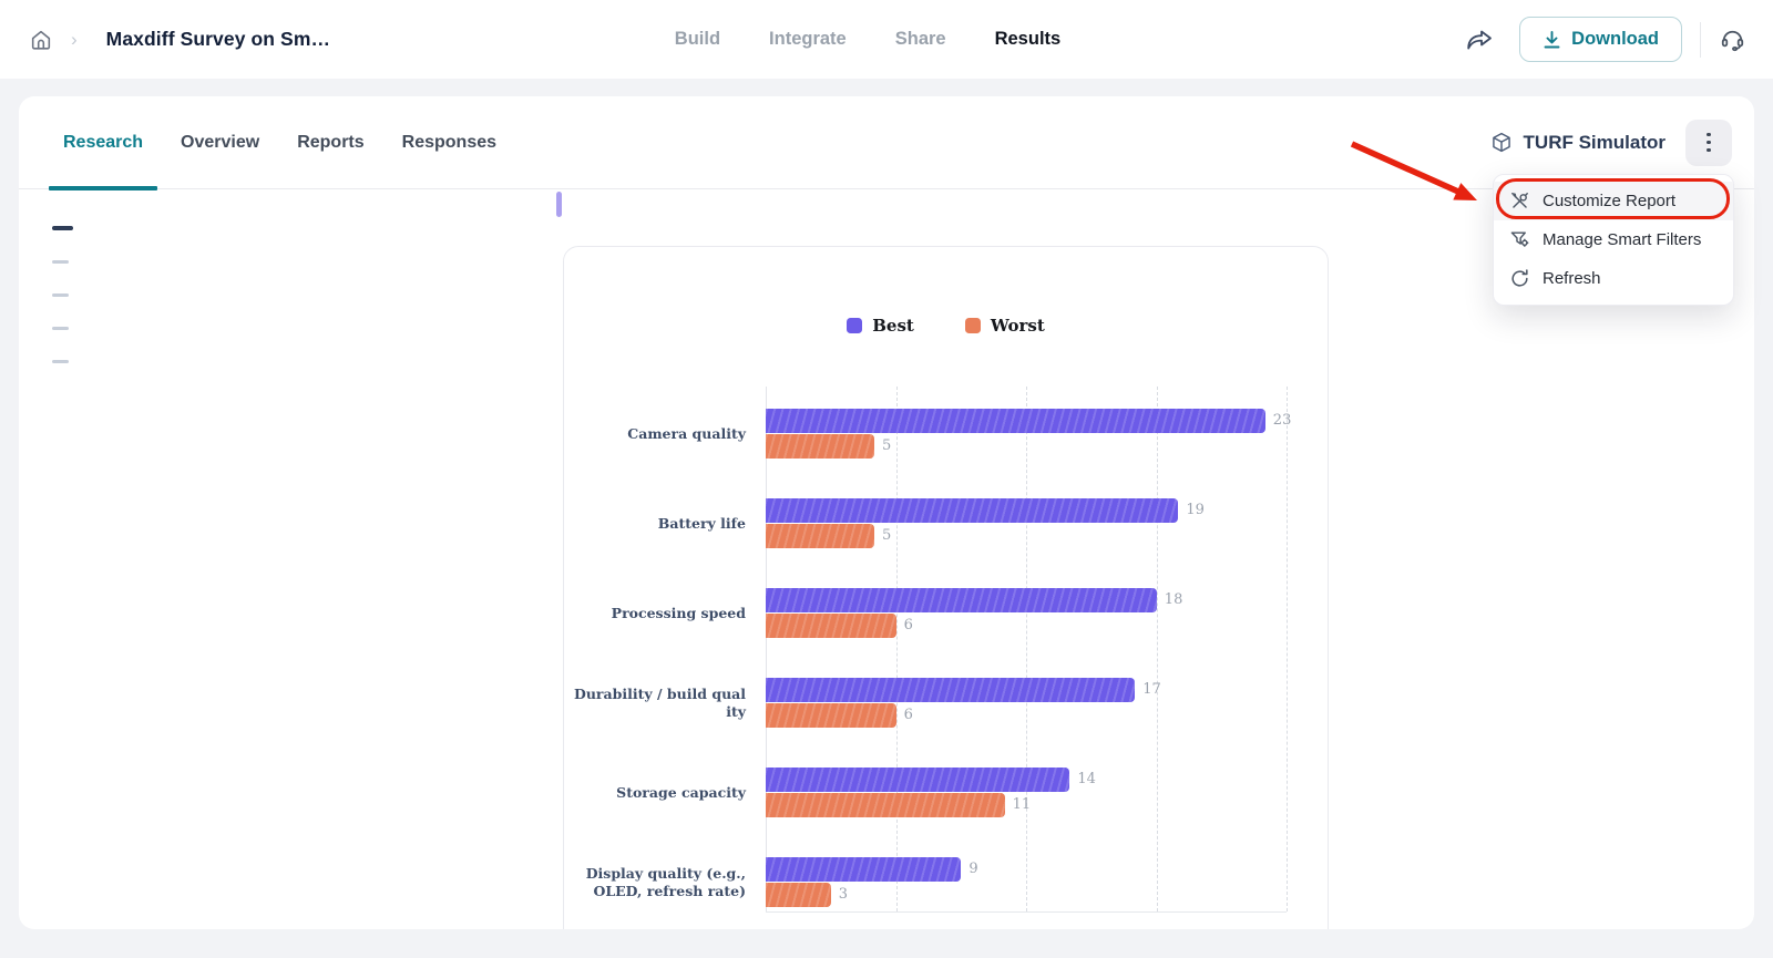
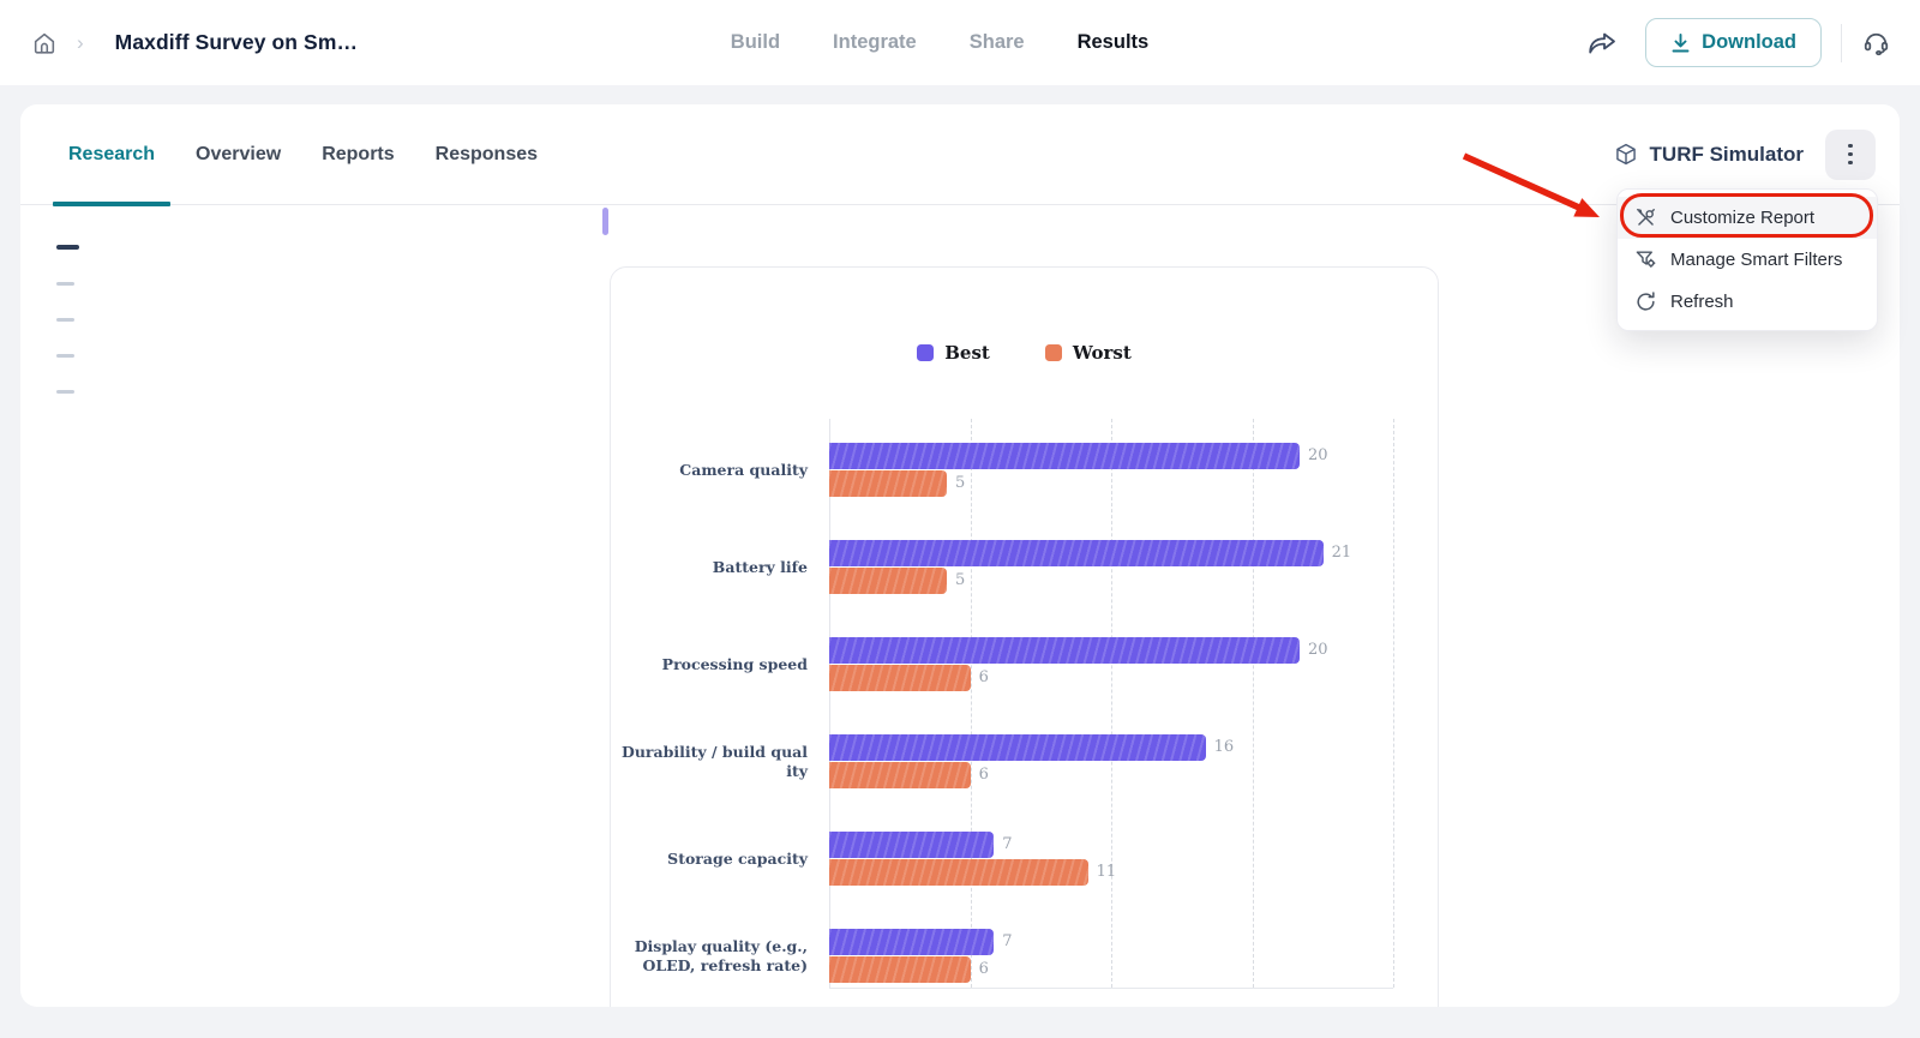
Best/Camera quality: 23 -> 20
Best/Battery life: 19 -> 21
Best/Processing speed: 18 -> 20
Best/Durability / build quality: 17 -> 16
Best/Storage capacity: 14 -> 7
Best/Display quality (e.g., OLED, refresh rate): 9 -> 7
Worst/Display quality (e.g., OLED, refresh rate): 3 -> 6
